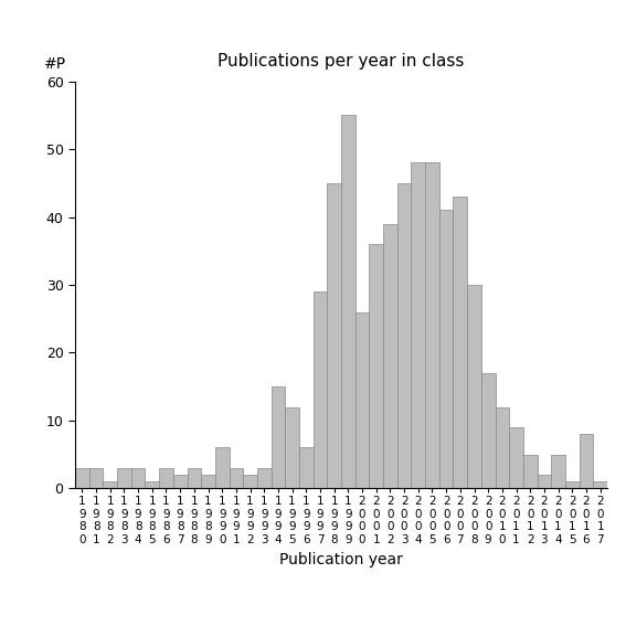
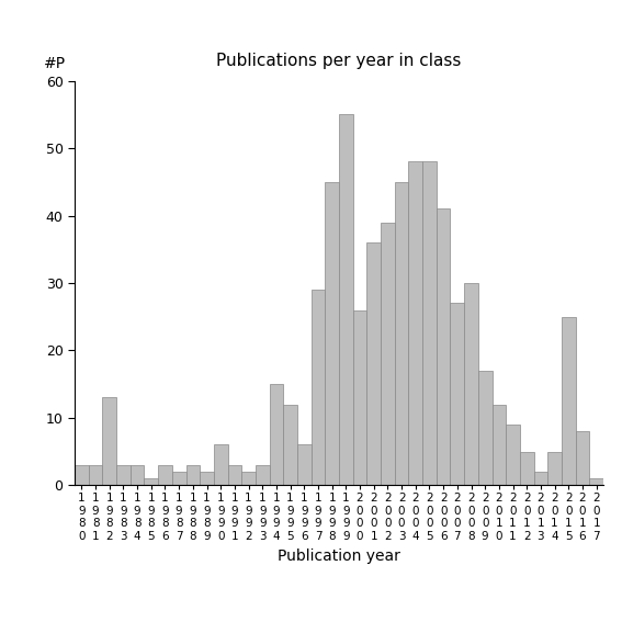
1 9 8 2: 1 -> 13
2 0 0 7: 43 -> 27
2 0 1 5: 1 -> 25
